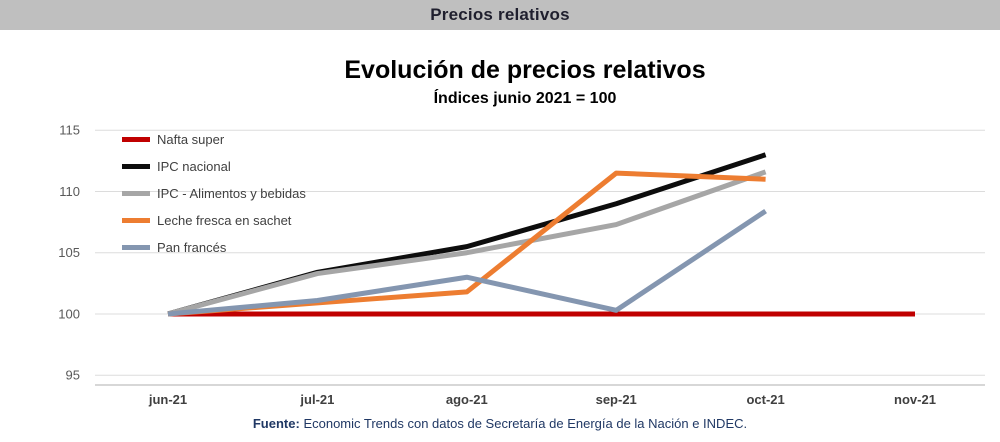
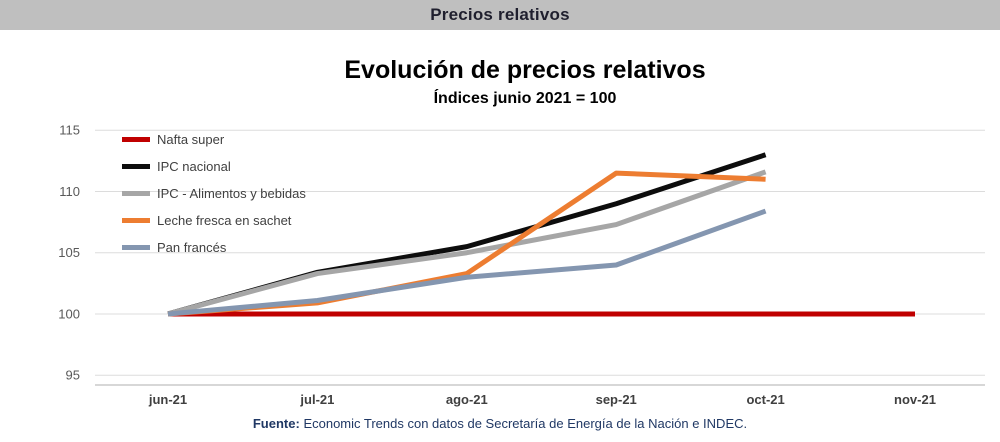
Leche fresca en sachet/ago-21: 101.8 -> 103.3
Pan francés/sep-21: 100.3 -> 104.0
